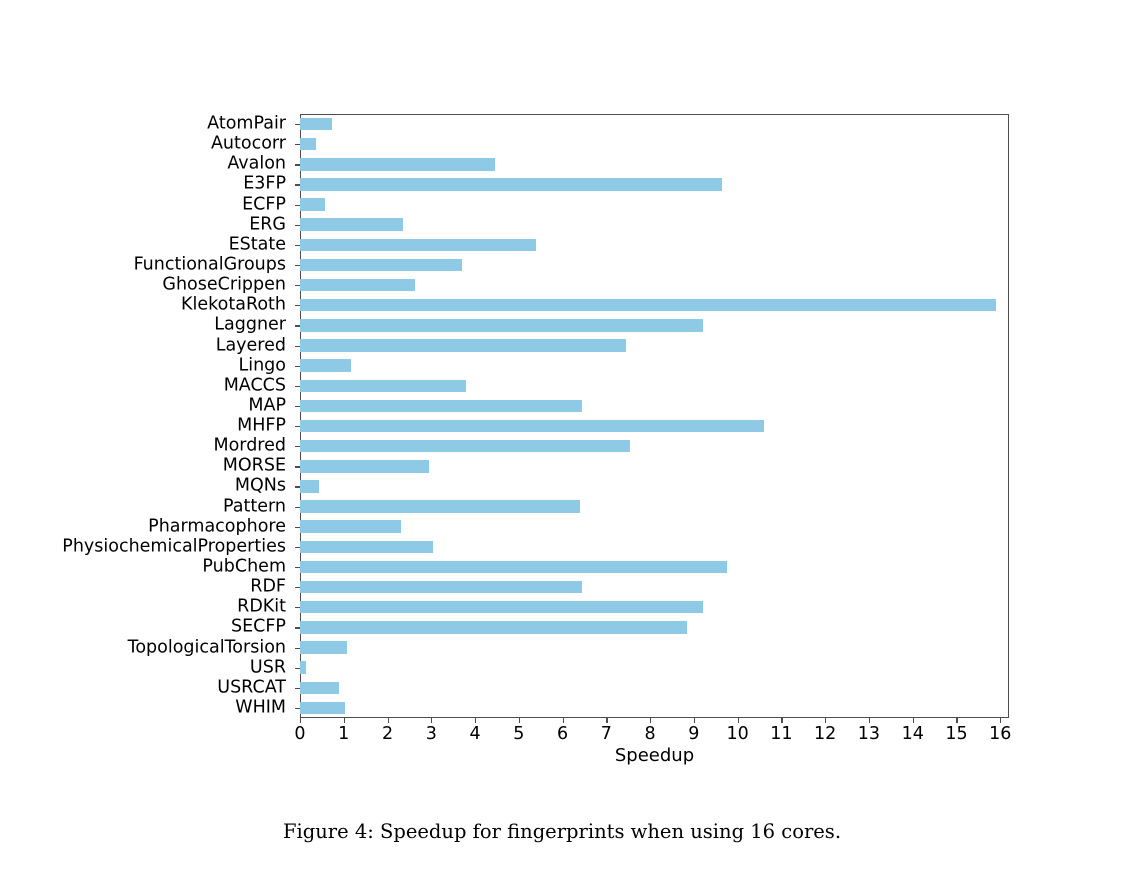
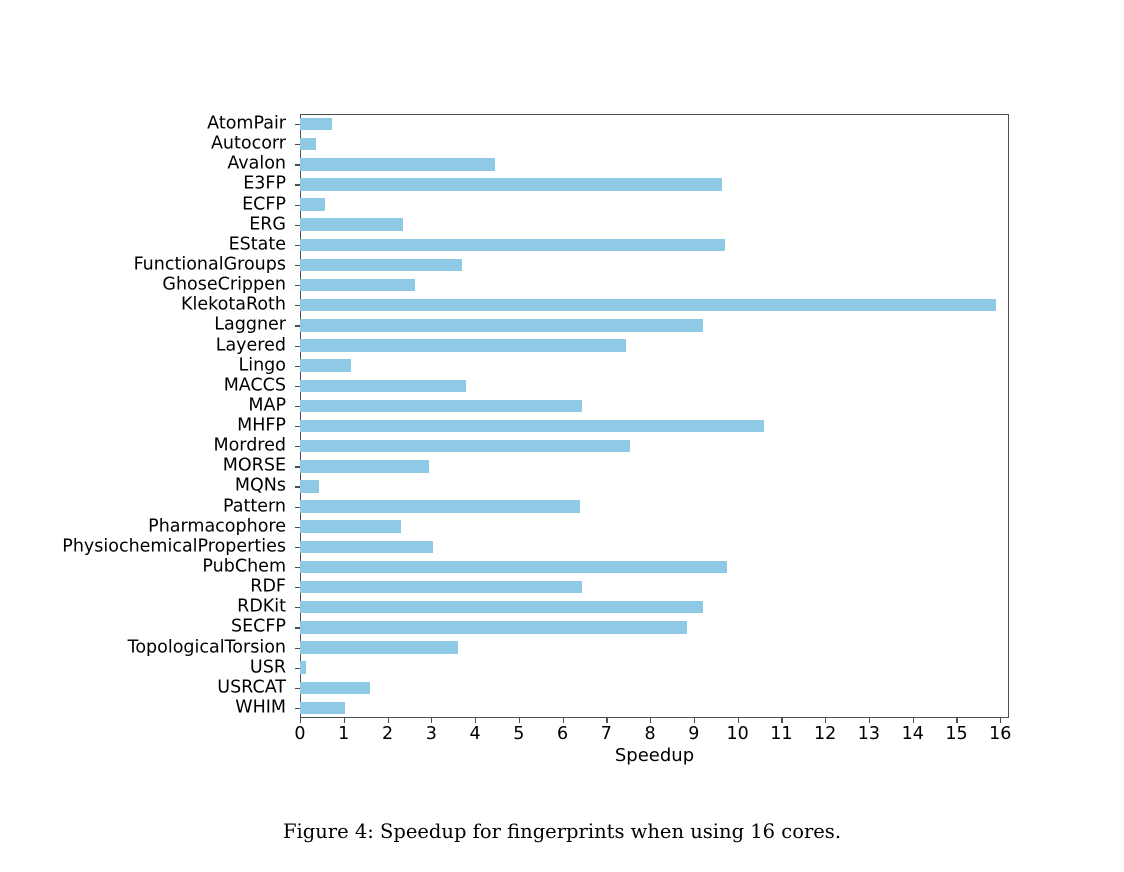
EState: 5.4 -> 9.7
TopologicalTorsion: 1.1 -> 3.6
USRCAT: 0.9 -> 1.6
